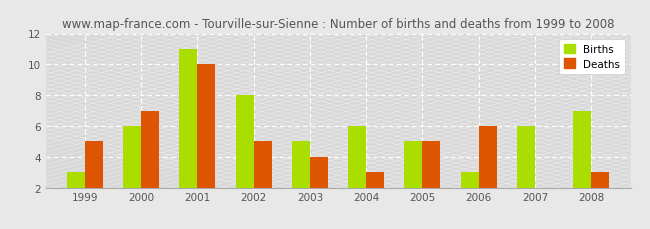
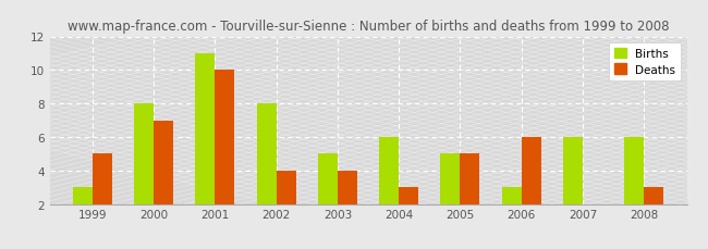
Births/2000: 6 -> 8
Deaths/2002: 5 -> 4
Births/2008: 7 -> 6
